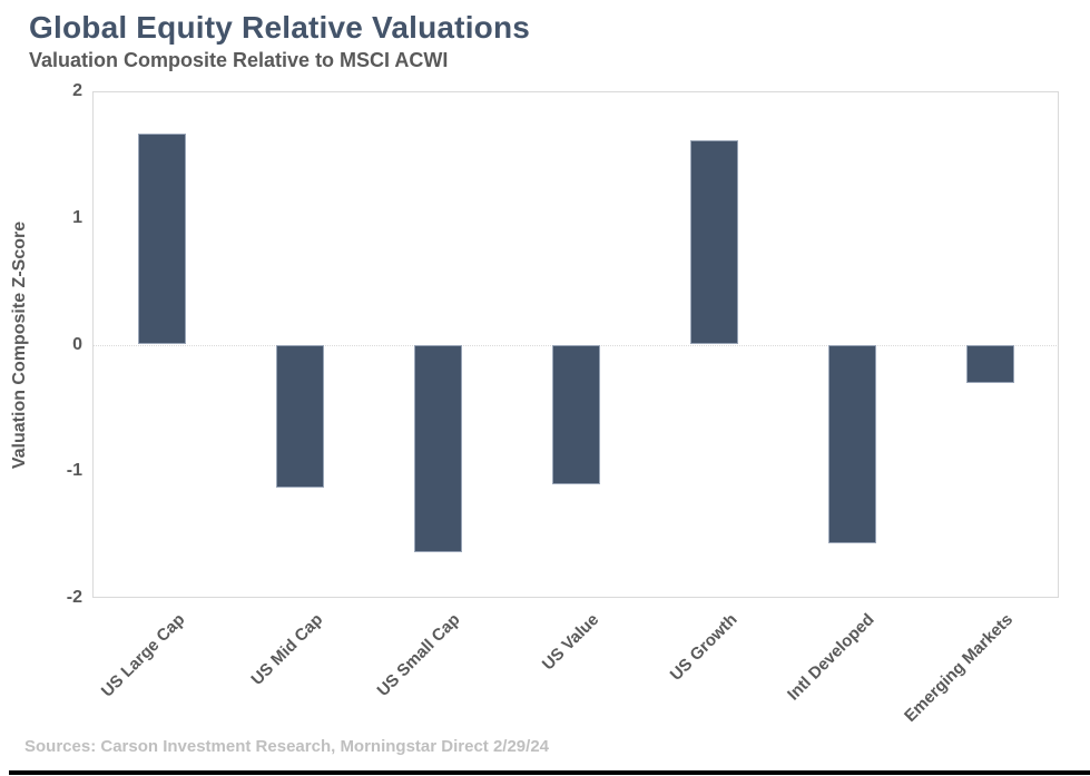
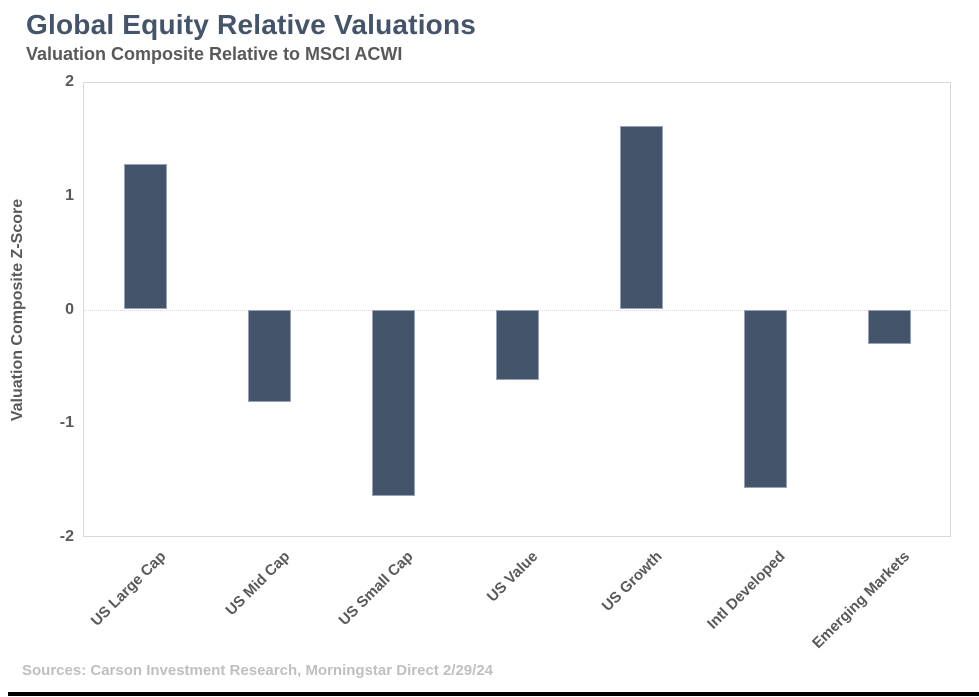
US Large Cap: 1.67 -> 1.28
US Mid Cap: -1.13 -> -0.81
US Value: -1.10 -> -0.62
